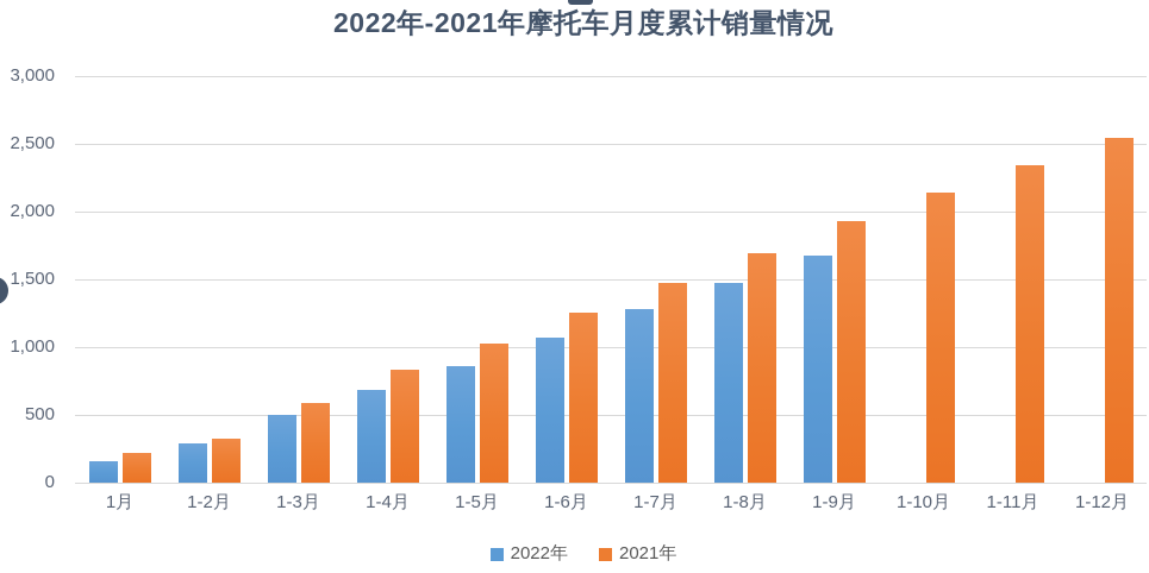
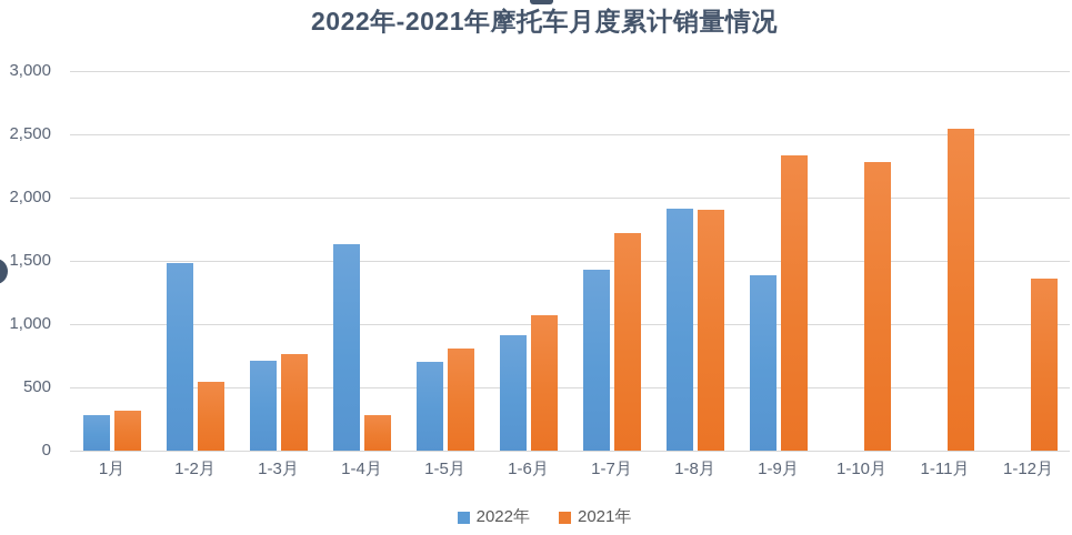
2022年/1月: 160 -> 280
2021年/1月: 220 -> 320
2022年/1-2月: 290 -> 1480
2021年/1-2月: 320 -> 540
2022年/1-3月: 500 -> 710
2021年/1-3月: 580 -> 760
2022年/1-4月: 680 -> 1630
2021年/1-4月: 830 -> 280
2022年/1-5月: 860 -> 700
2021年/1-5月: 1020 -> 810
2022年/1-6月: 1070 -> 910
2021年/1-6月: 1260 -> 1070
2022年/1-7月: 1280 -> 1430
2021年/1-7月: 1470 -> 1720
2022年/1-8月: 1470 -> 1910
2021年/1-8月: 1690 -> 1900
2022年/1-9月: 1680 -> 1390
2021年/1-9月: 1930 -> 2330
2021年/1-10月: 2140 -> 2280
2021年/1-11月: 2340 -> 2540
2021年/1-12月: 2540 -> 1360
